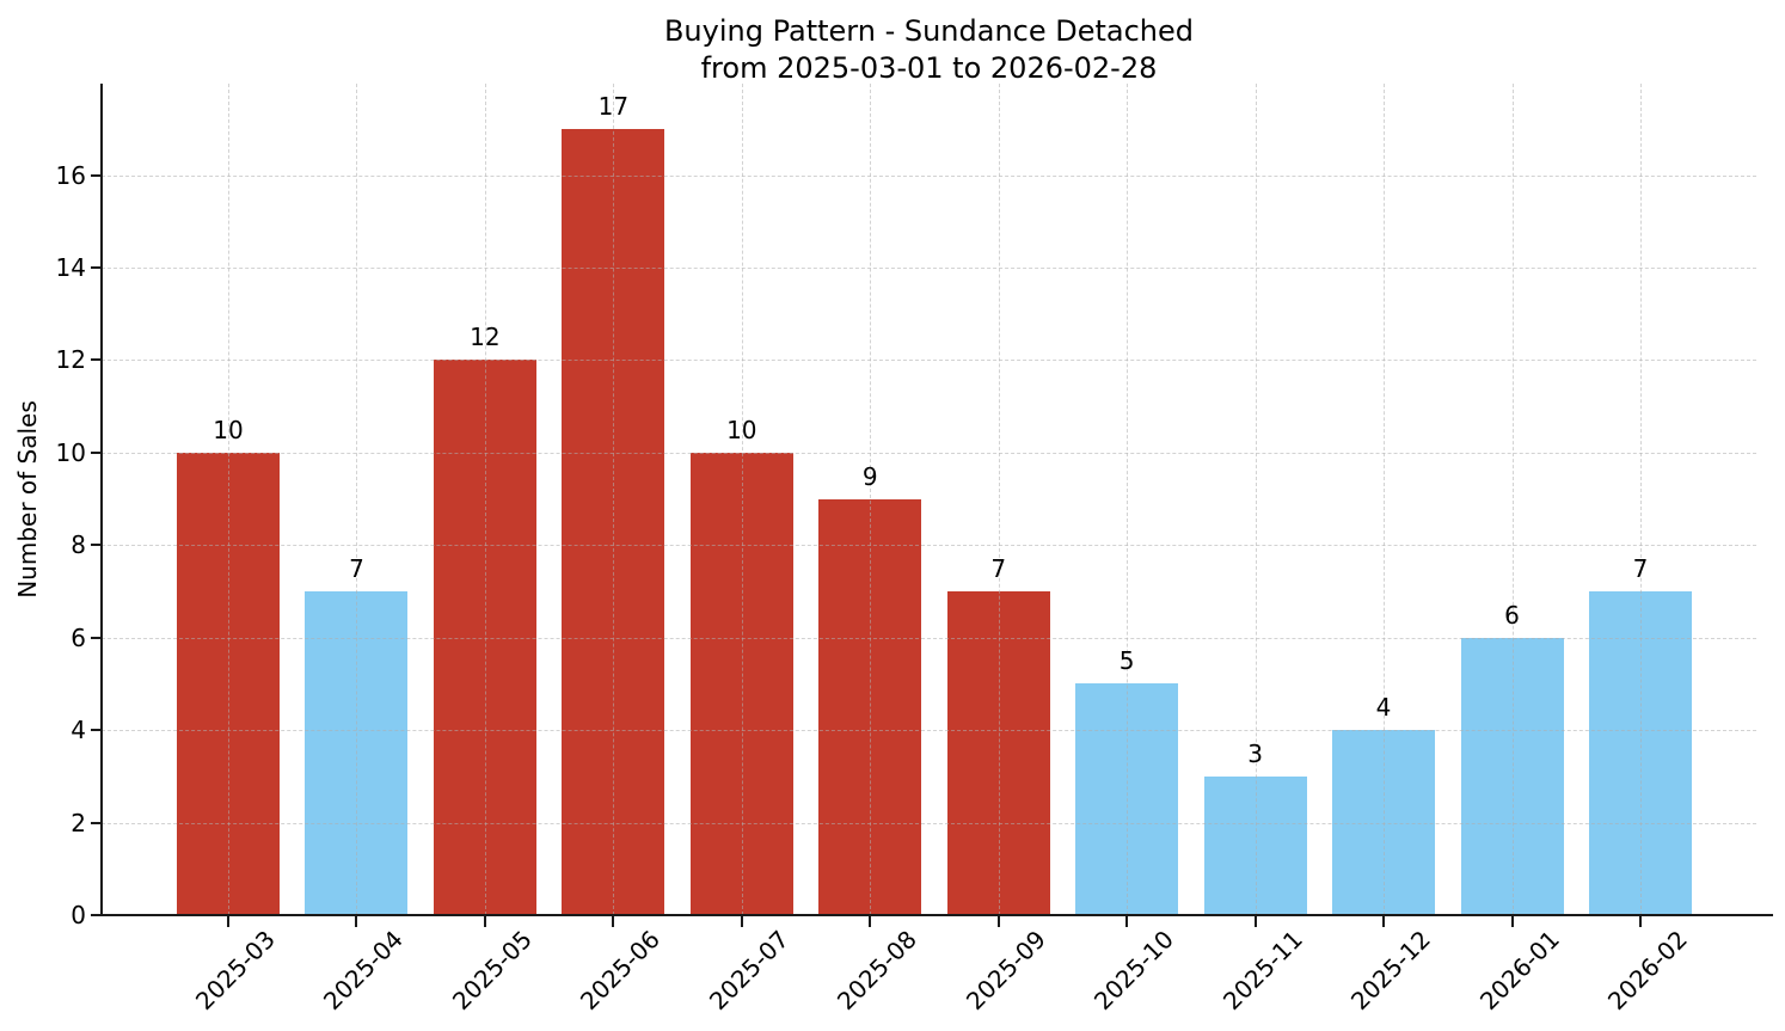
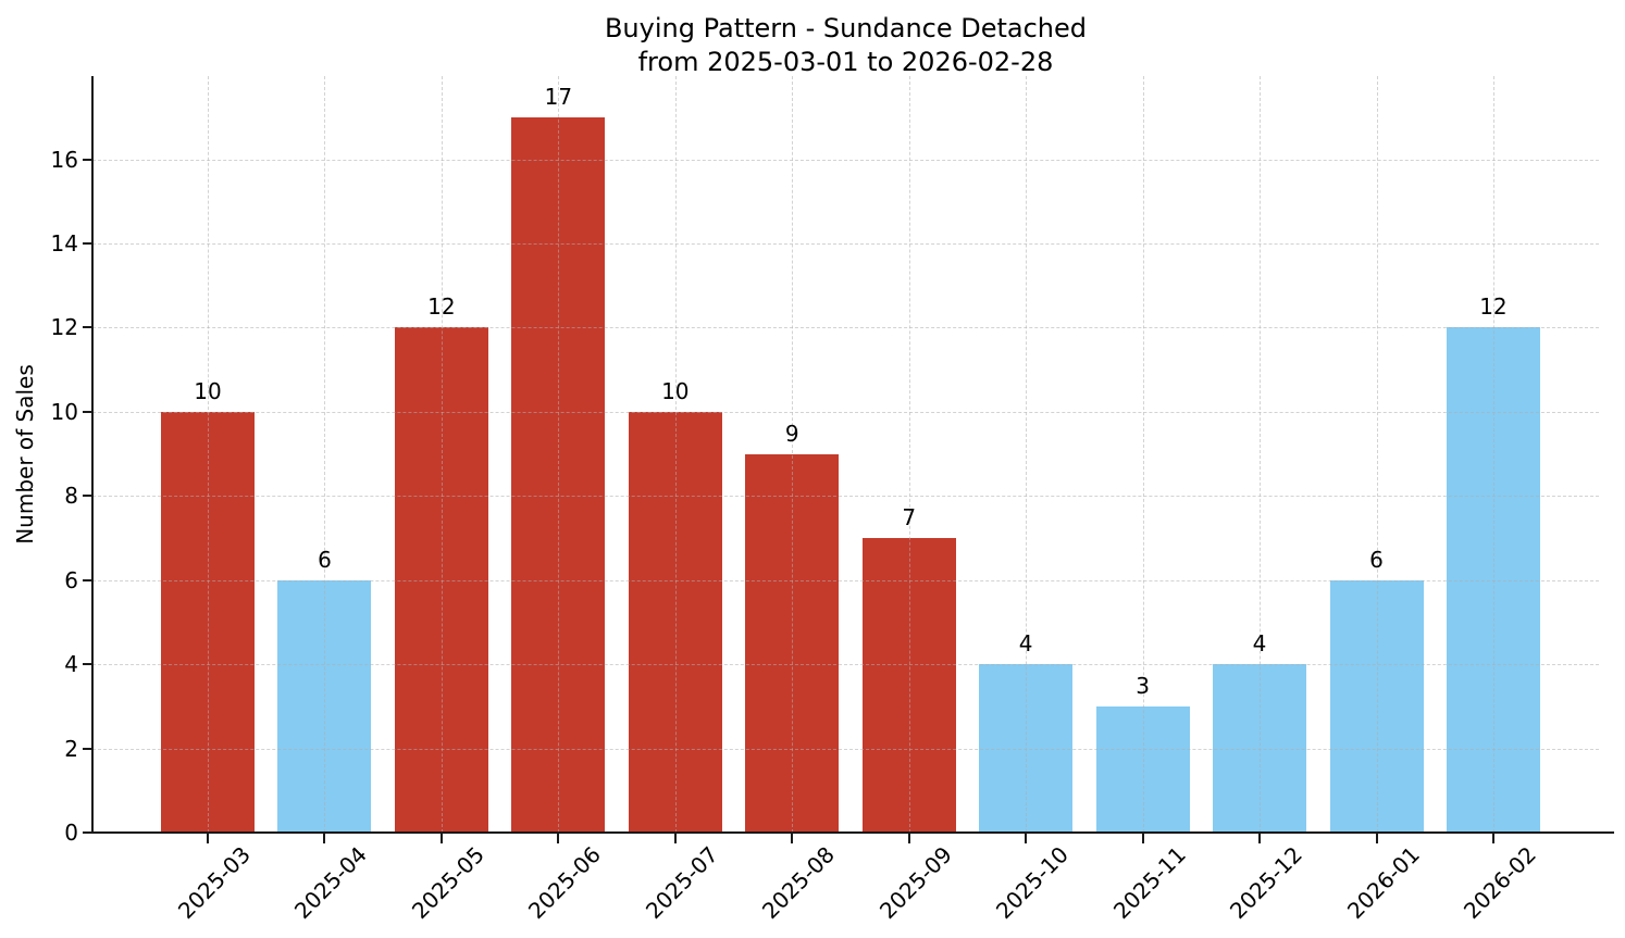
2025-04: 7 -> 6
2025-10: 5 -> 4
2026-02: 7 -> 12
